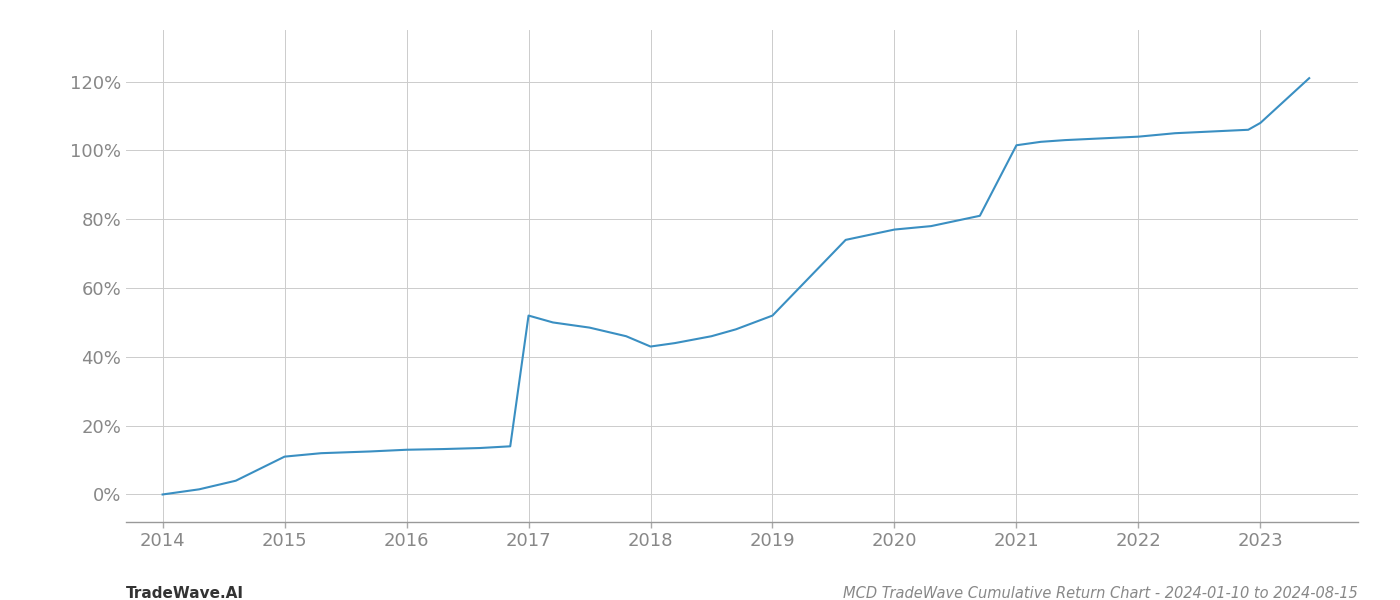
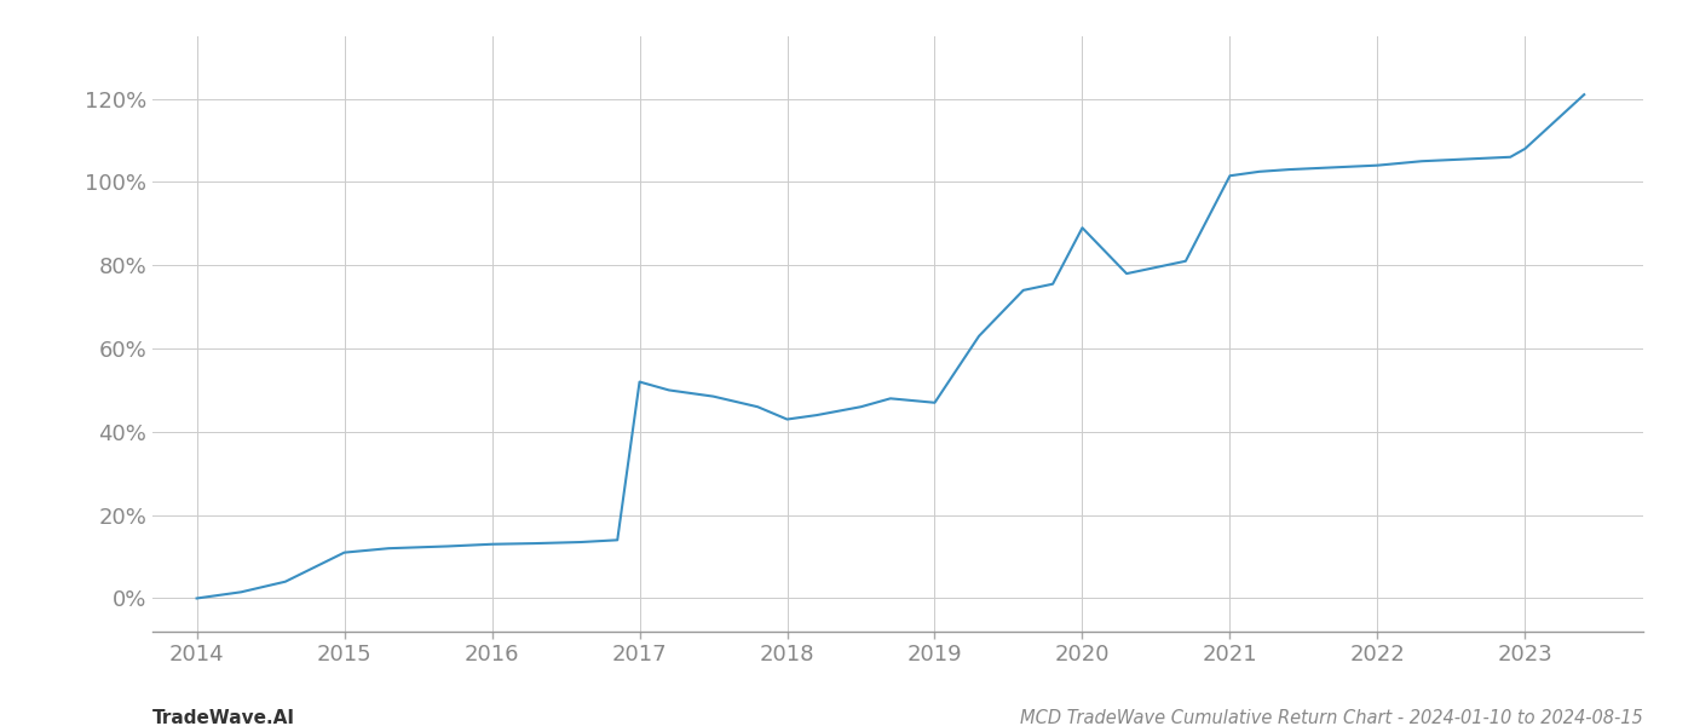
2019: 52.0% -> 47.0%
2020: 77.0% -> 89.0%
